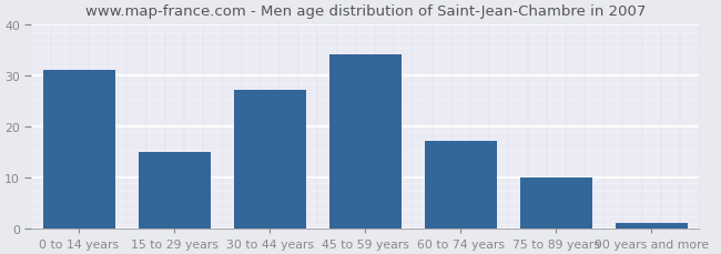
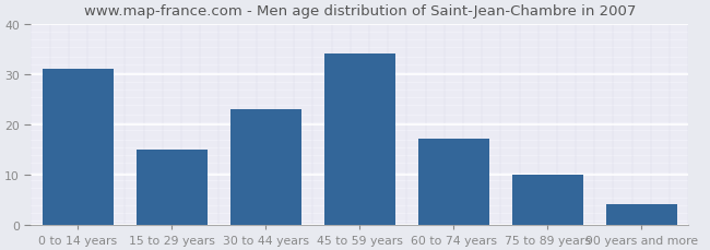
30 to 44 years: 27 -> 23
90 years and more: 1 -> 4
